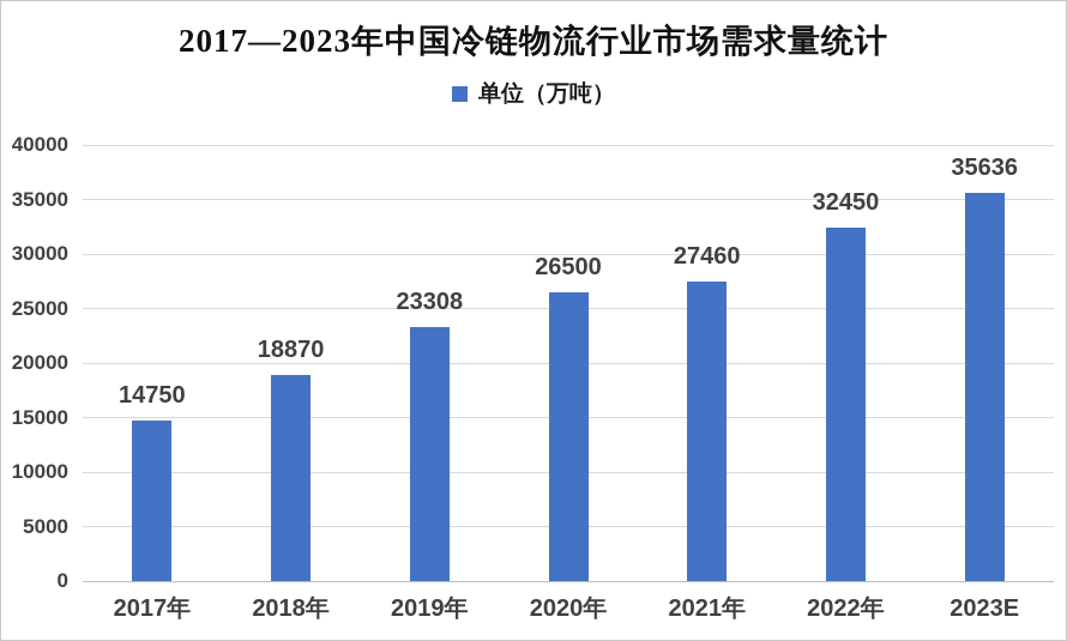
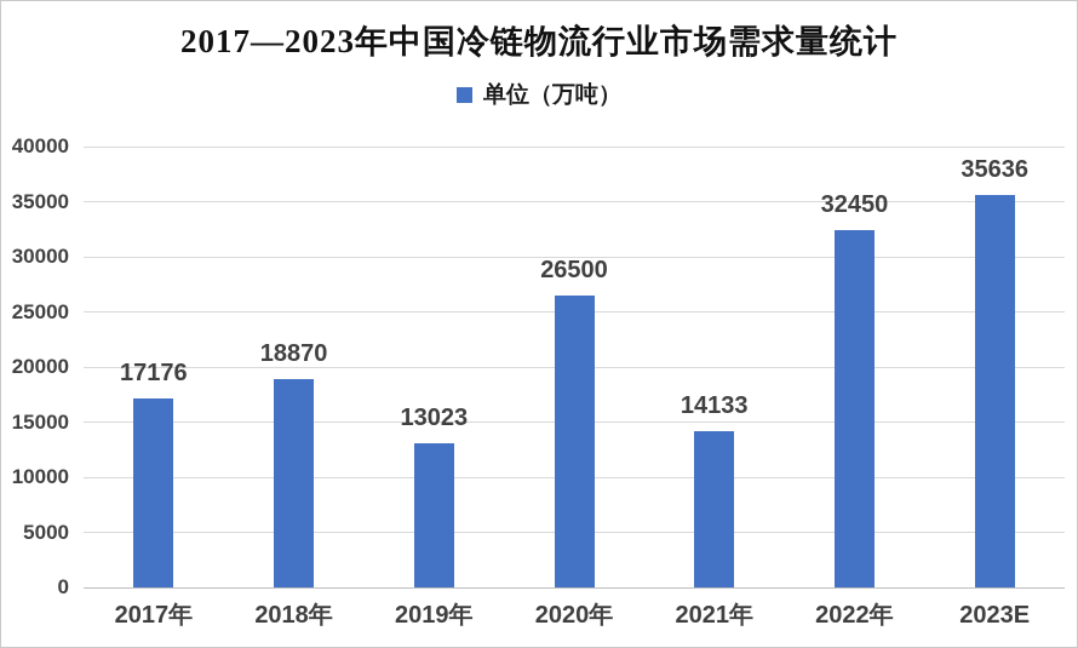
2017年: 14750 -> 17176
2019年: 23308 -> 13023
2021年: 27460 -> 14133
